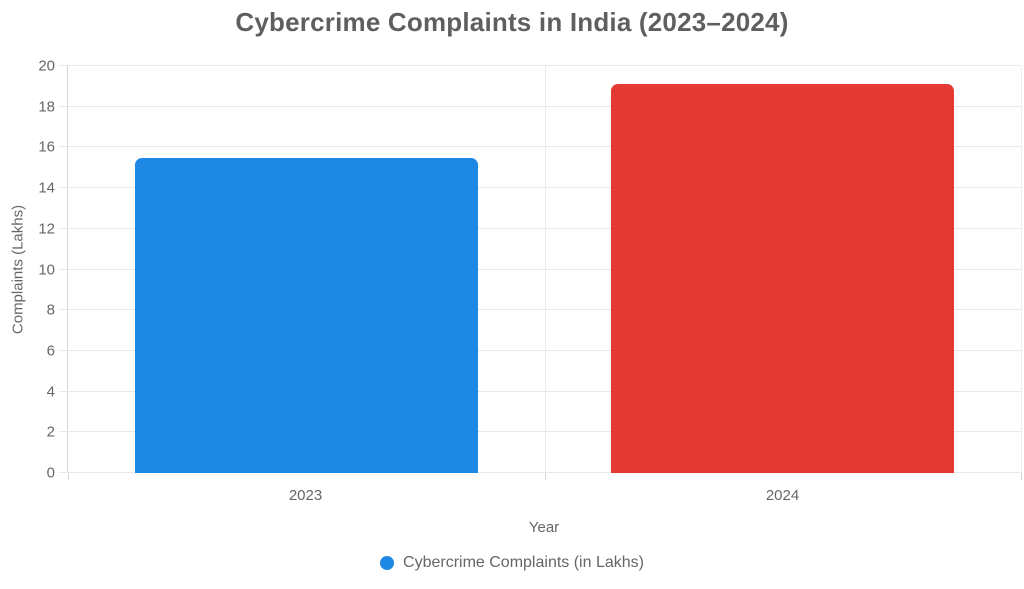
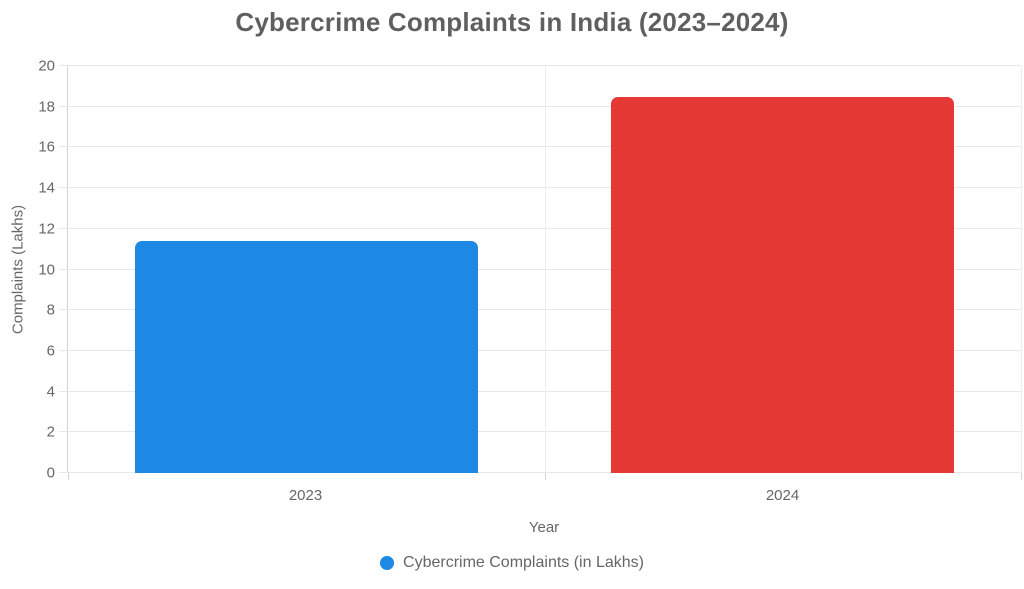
2023: 15.5 -> 11.4
2024: 19.1 -> 18.5
